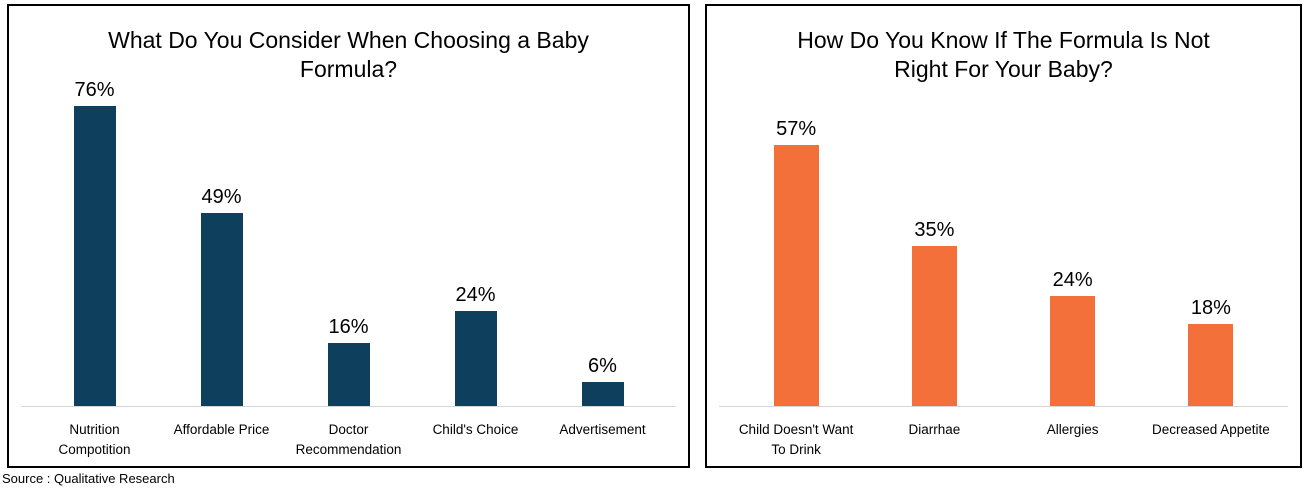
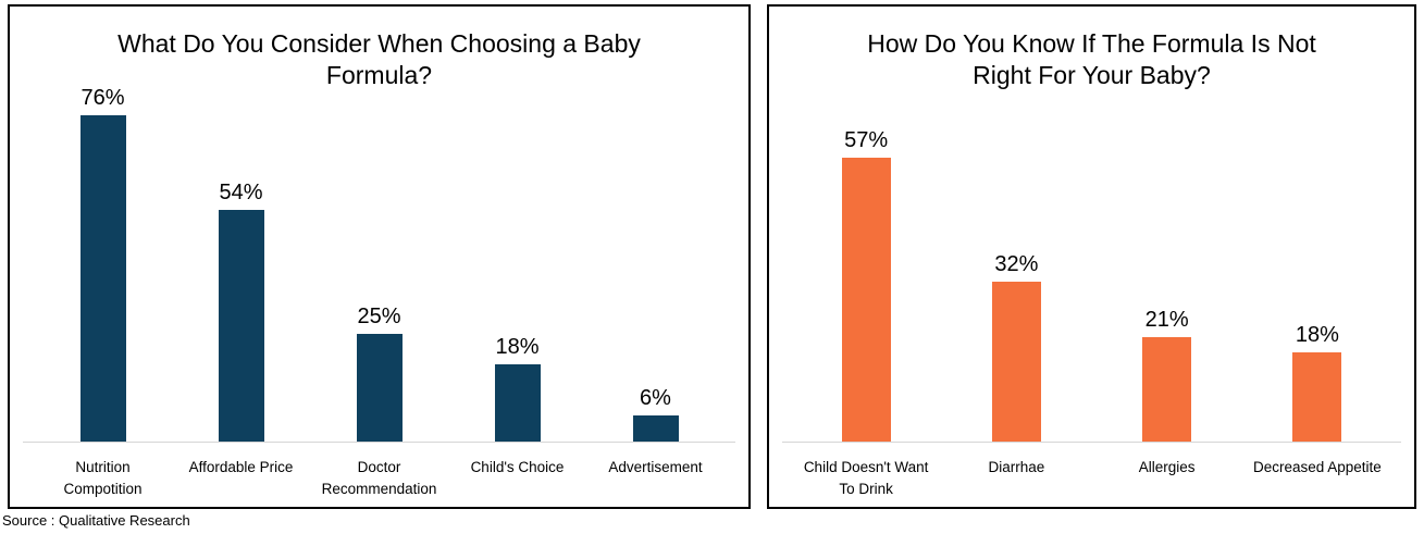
What Do You Consider When Choosing a Baby Formula?/Affordable Price: 49% -> 54%
What Do You Consider When Choosing a Baby Formula?/Doctor Recommendation: 16% -> 25%
What Do You Consider When Choosing a Baby Formula?/Child's Choice: 24% -> 18%
How Do You Know If The Formula Is Not Right For Your Baby?/Diarrhae: 35% -> 32%
How Do You Know If The Formula Is Not Right For Your Baby?/Allergies: 24% -> 21%
